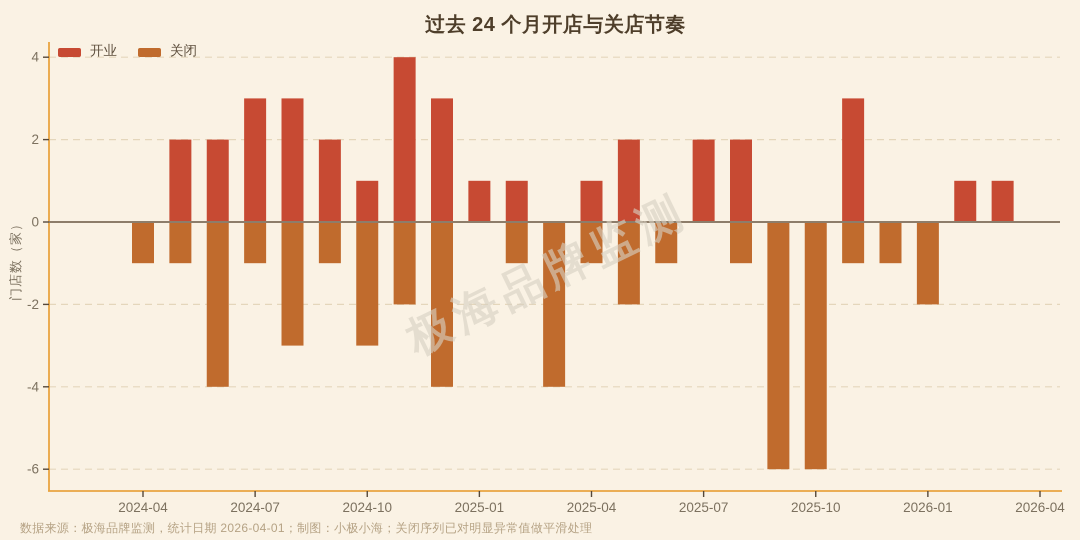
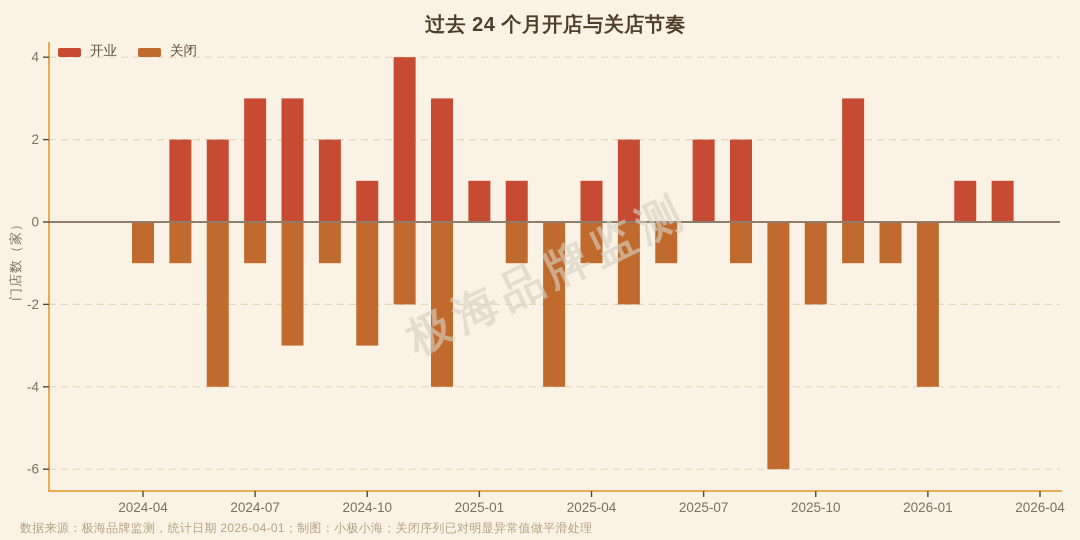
关闭/2025-10: -6 -> -2
关闭/2026-01: -2 -> -4
